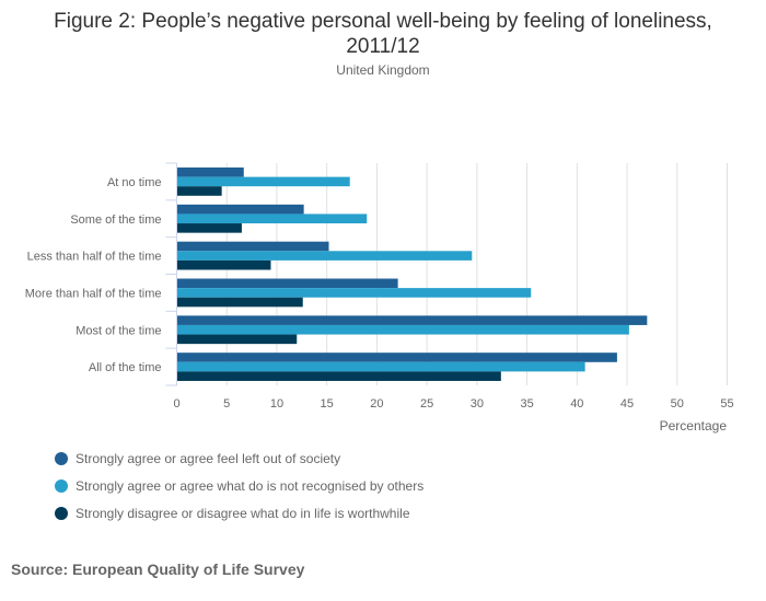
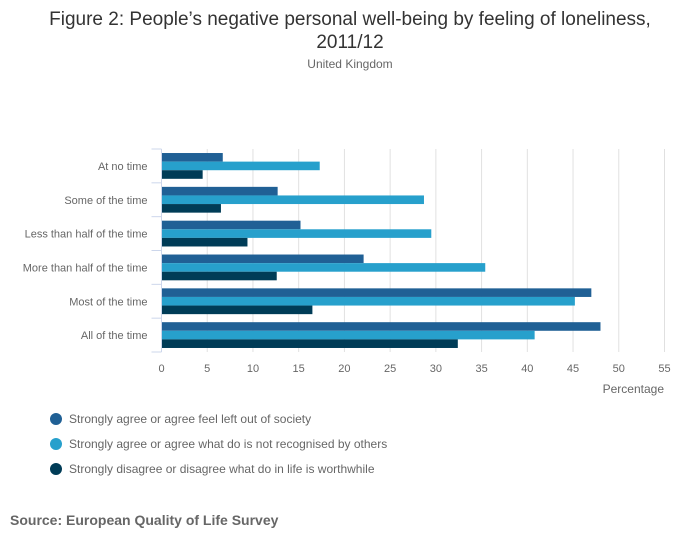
Strongly agree or agree what do is not recognised by others/Some of the time: 19 -> 29
Strongly disagree or disagree what do in life is worthwhile/Most of the time: 12 -> 16
Strongly agree or agree feel left out of society/All of the time: 44 -> 48
